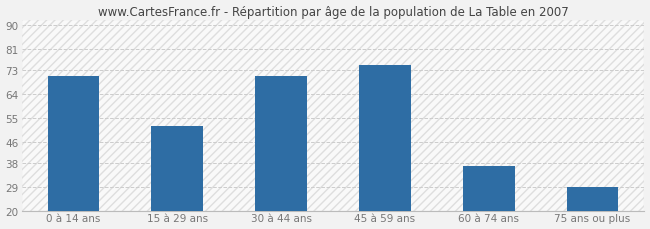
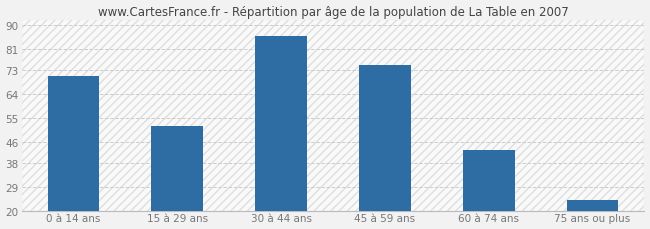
30 à 44 ans: 71 -> 86
60 à 74 ans: 37 -> 43
75 ans ou plus: 29 -> 24
